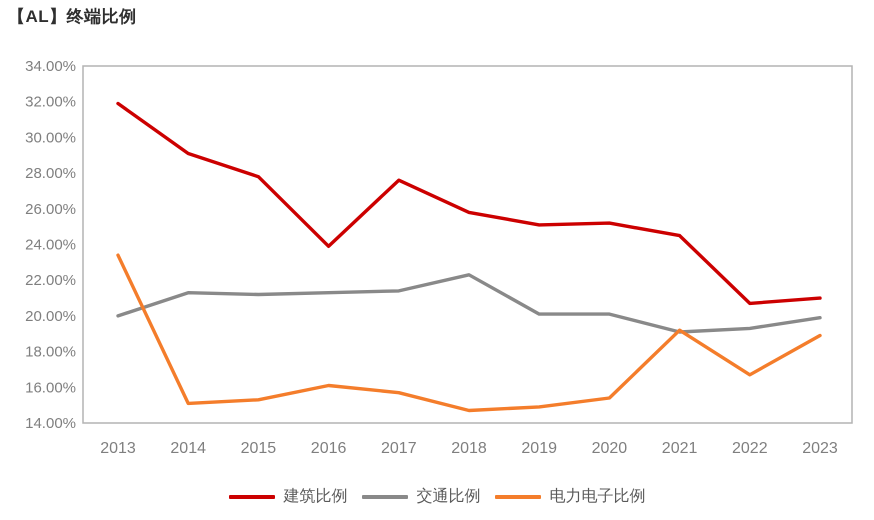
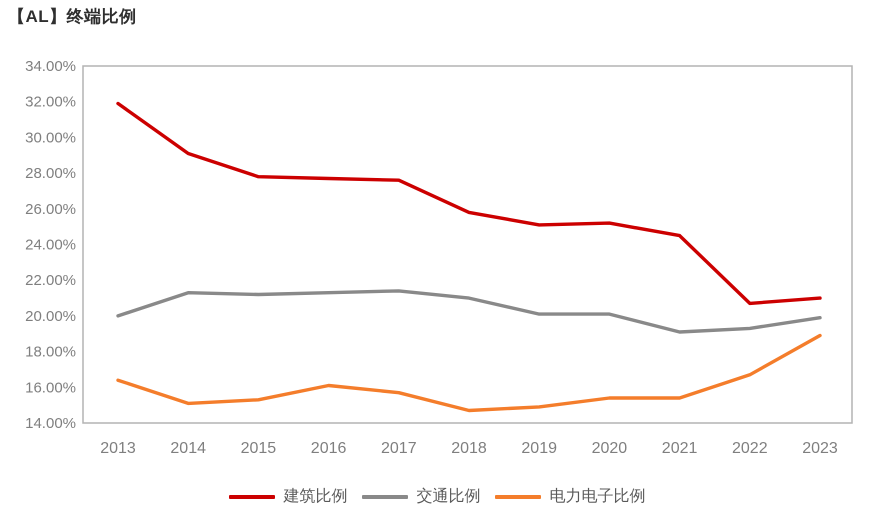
电力电子比例/2013: 23.4% -> 16.4%
建筑比例/2016: 23.9% -> 27.7%
交通比例/2018: 22.3% -> 21.0%
电力电子比例/2021: 19.2% -> 15.4%
